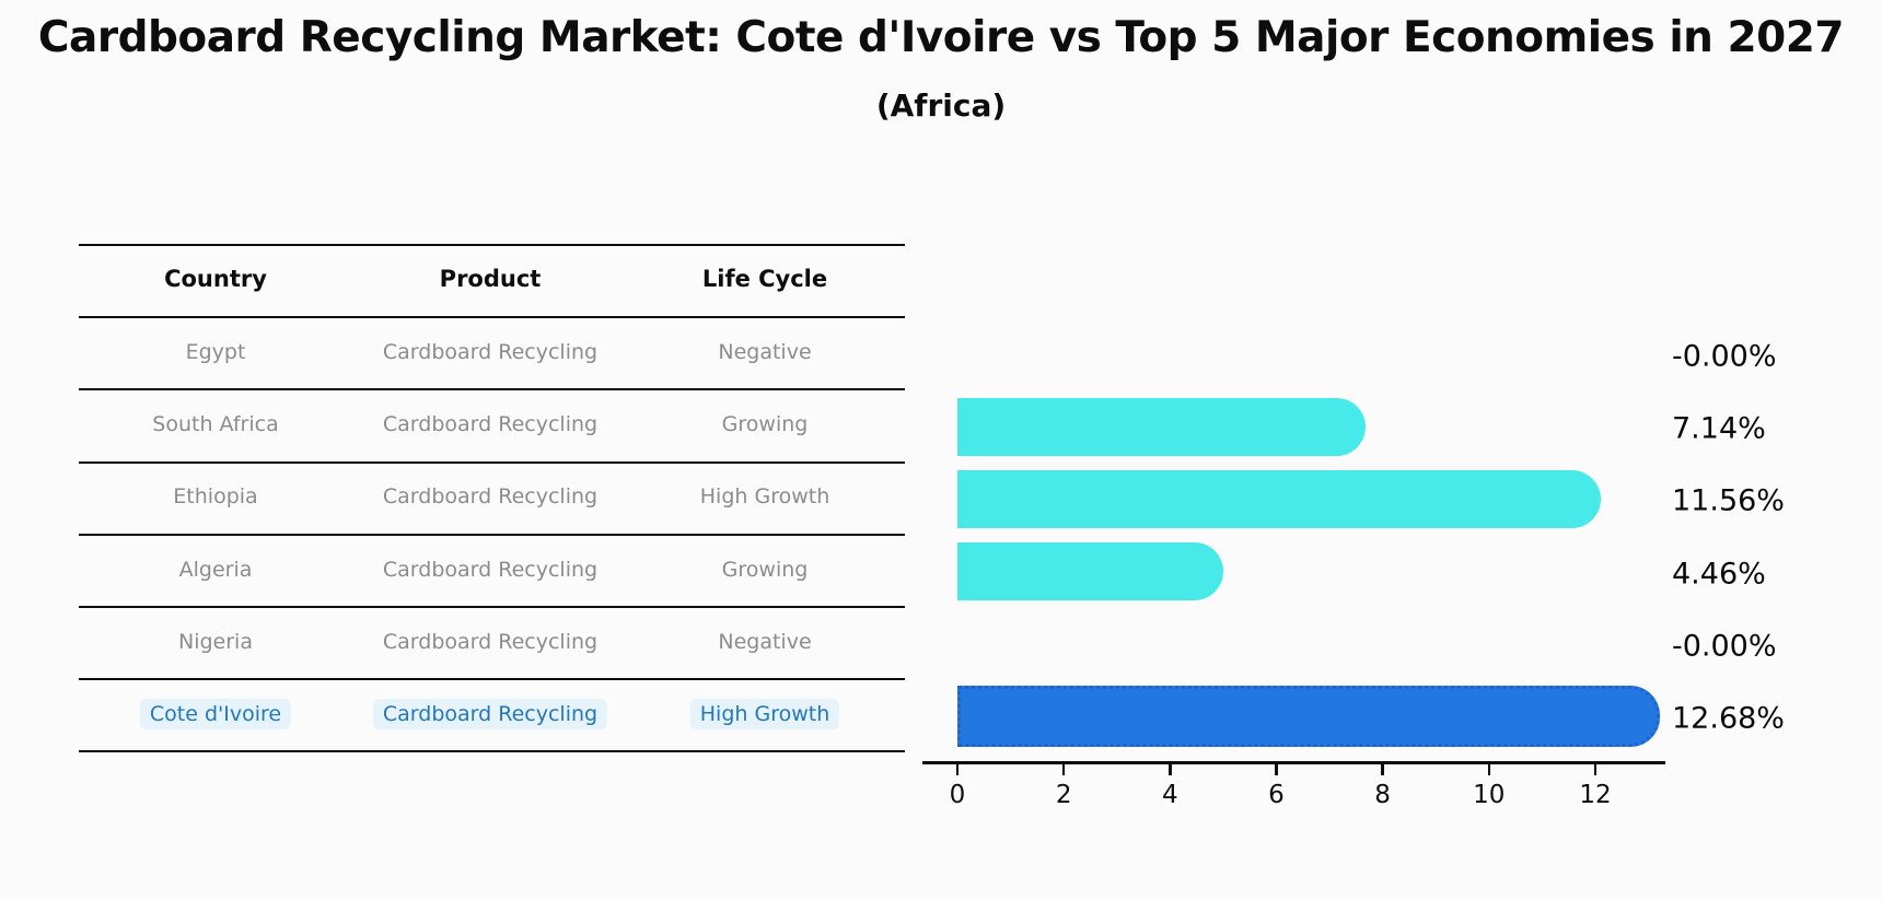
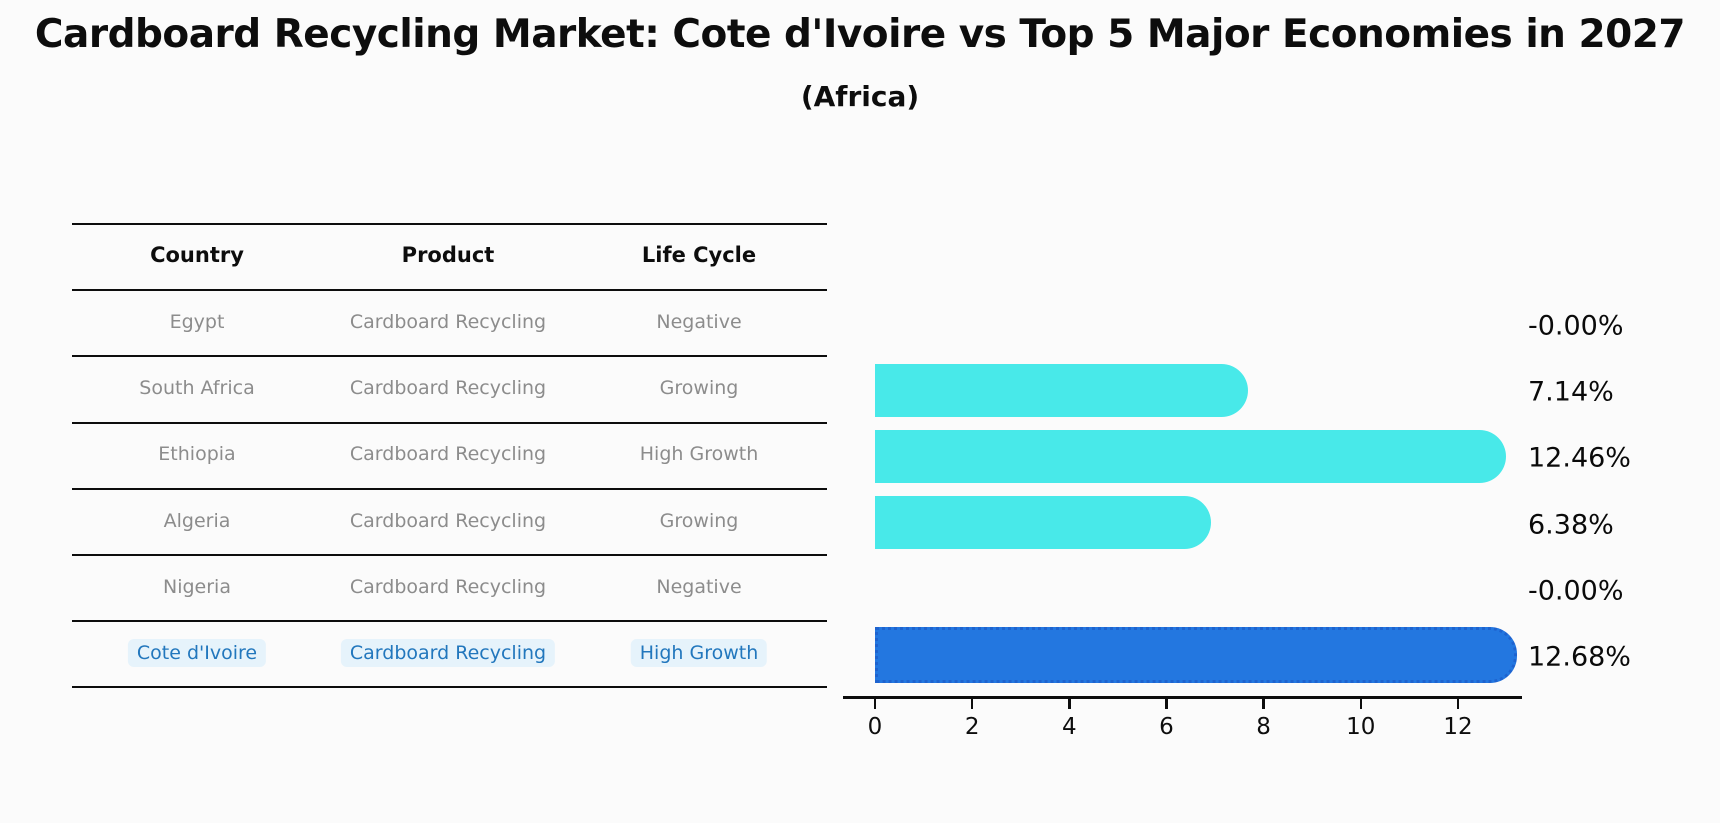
Ethiopia: 11.56% -> 12.46%
Algeria: 4.46% -> 6.38%
